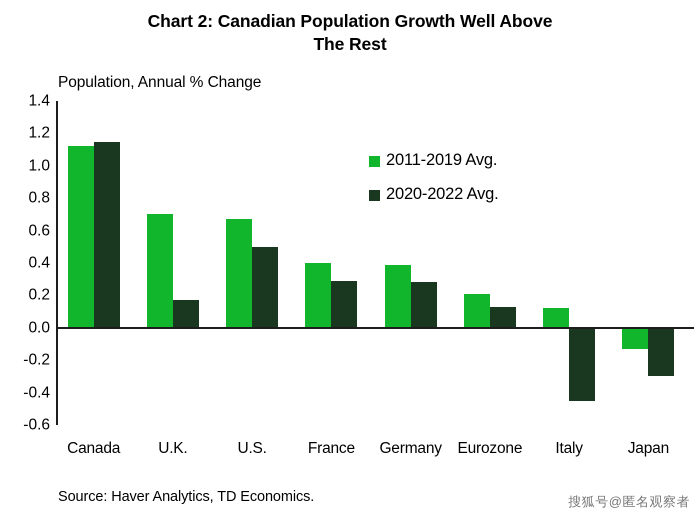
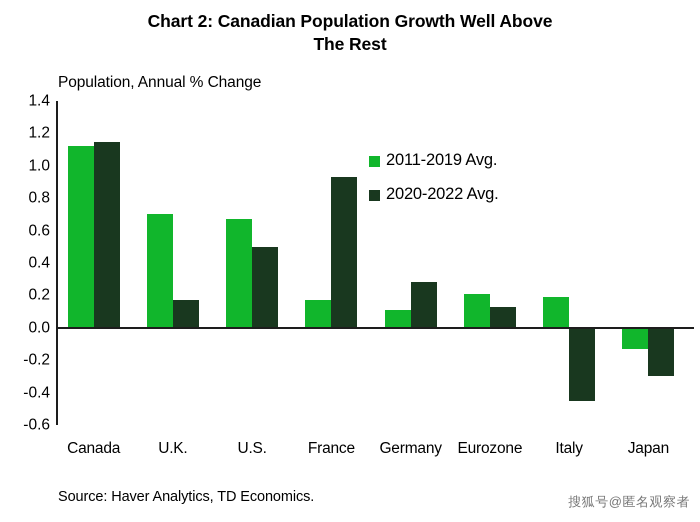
2011-2019 Avg./France: 0.40 -> 0.17
2020-2022 Avg./France: 0.29 -> 0.93
2011-2019 Avg./Germany: 0.39 -> 0.11
2011-2019 Avg./Italy: 0.12 -> 0.19
